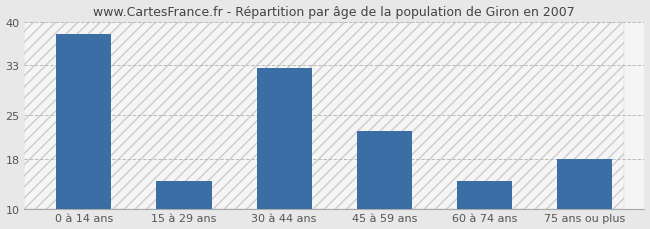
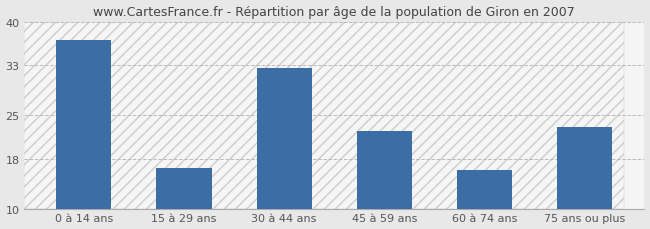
0 à 14 ans: 38.0 -> 37.0
15 à 29 ans: 14.5 -> 16.6
60 à 74 ans: 14.5 -> 16.2
75 ans ou plus: 18.0 -> 23.2
